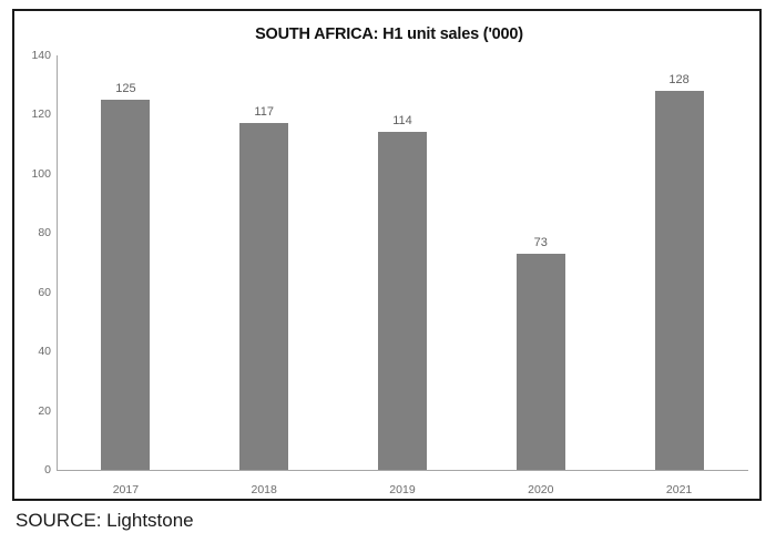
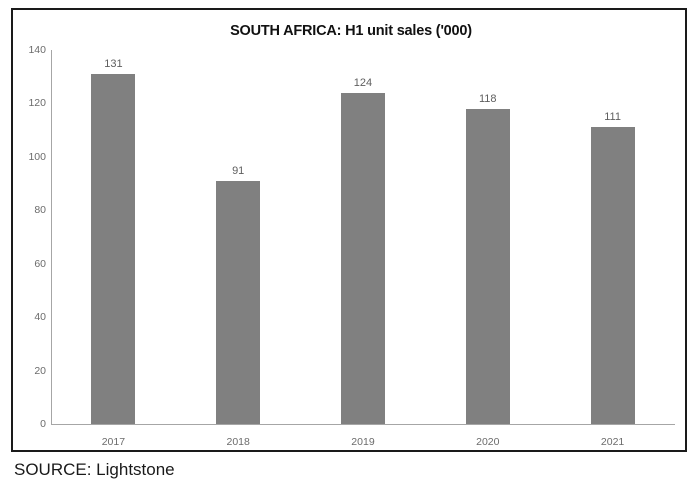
2017: 125 -> 131
2018: 117 -> 91
2019: 114 -> 124
2020: 73 -> 118
2021: 128 -> 111
